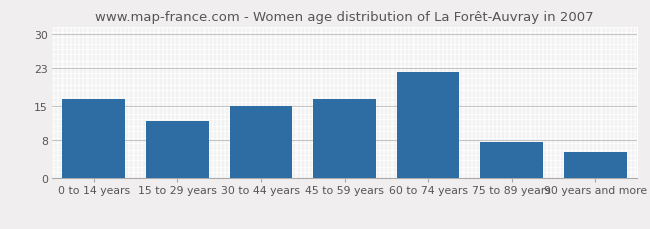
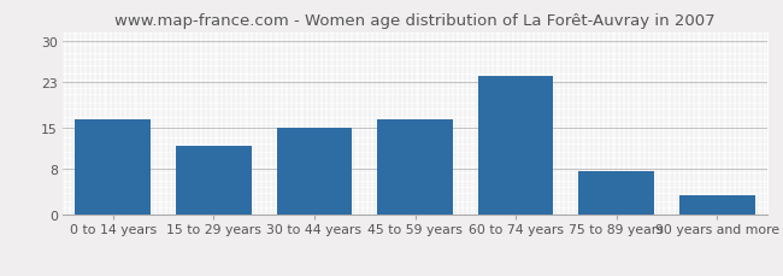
60 to 74 years: 22.0 -> 24.0
90 years and more: 5.5 -> 3.5
